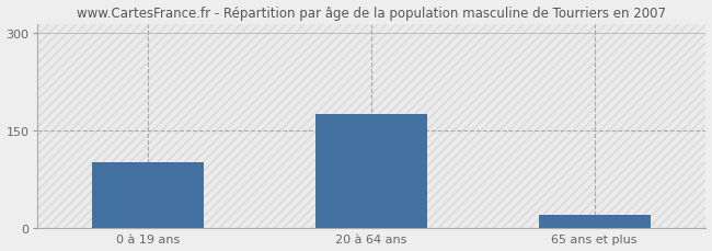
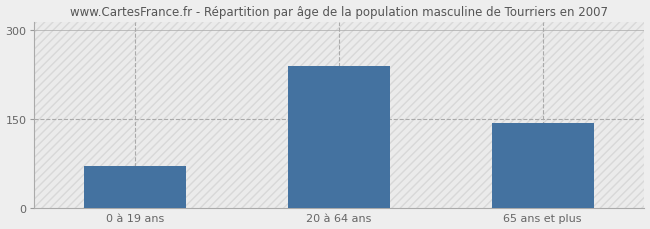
0 à 19 ans: 102 -> 70
20 à 64 ans: 175 -> 240
65 ans et plus: 20 -> 144
